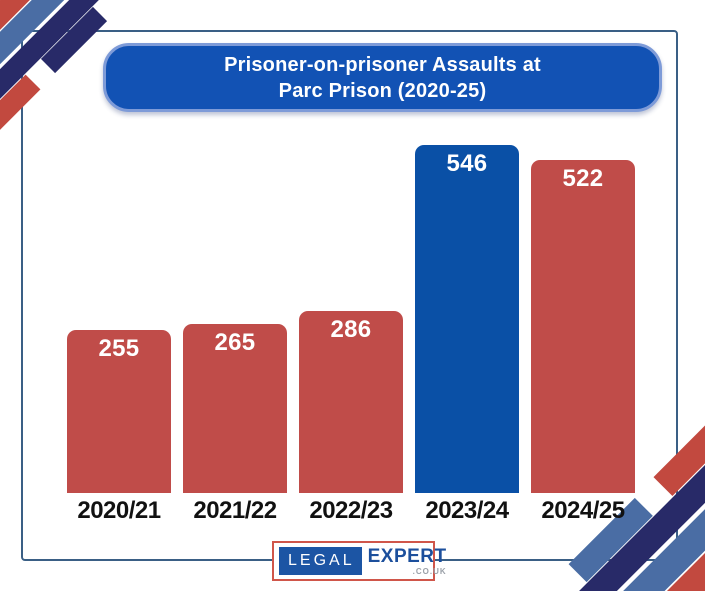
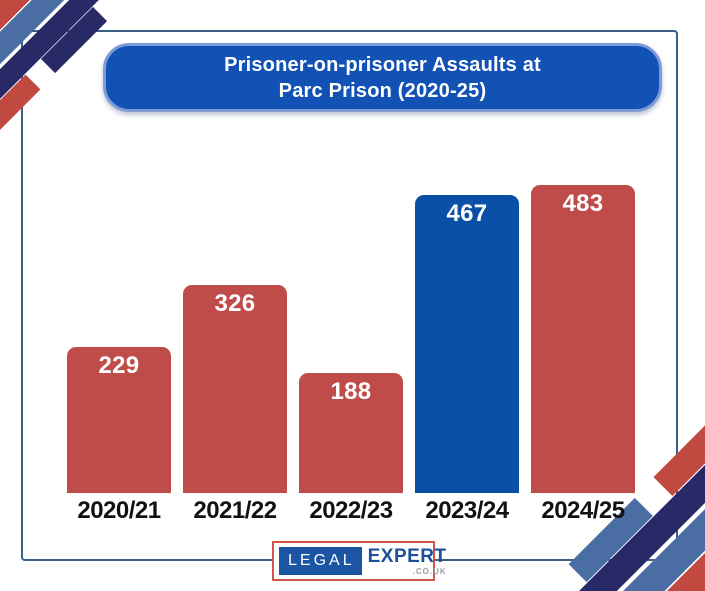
2020/21: 255 -> 229
2021/22: 265 -> 326
2022/23: 286 -> 188
2023/24: 546 -> 467
2024/25: 522 -> 483
